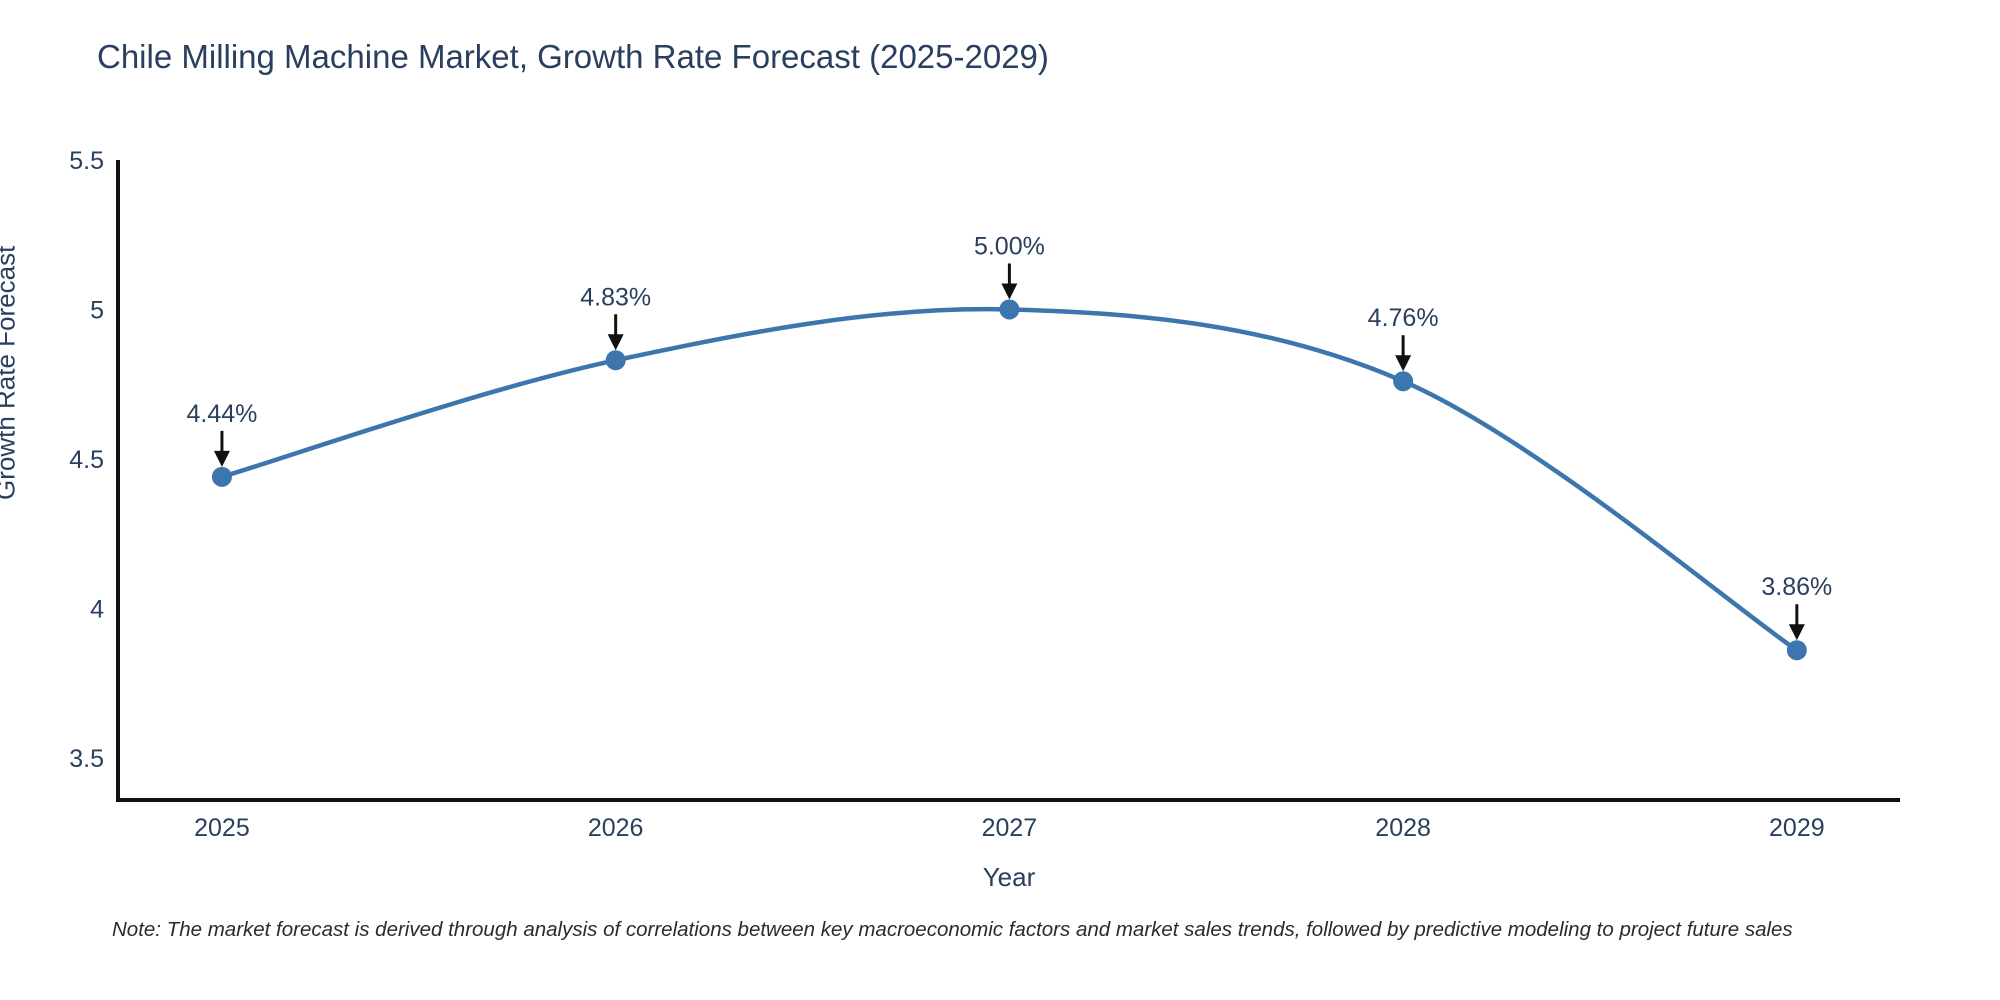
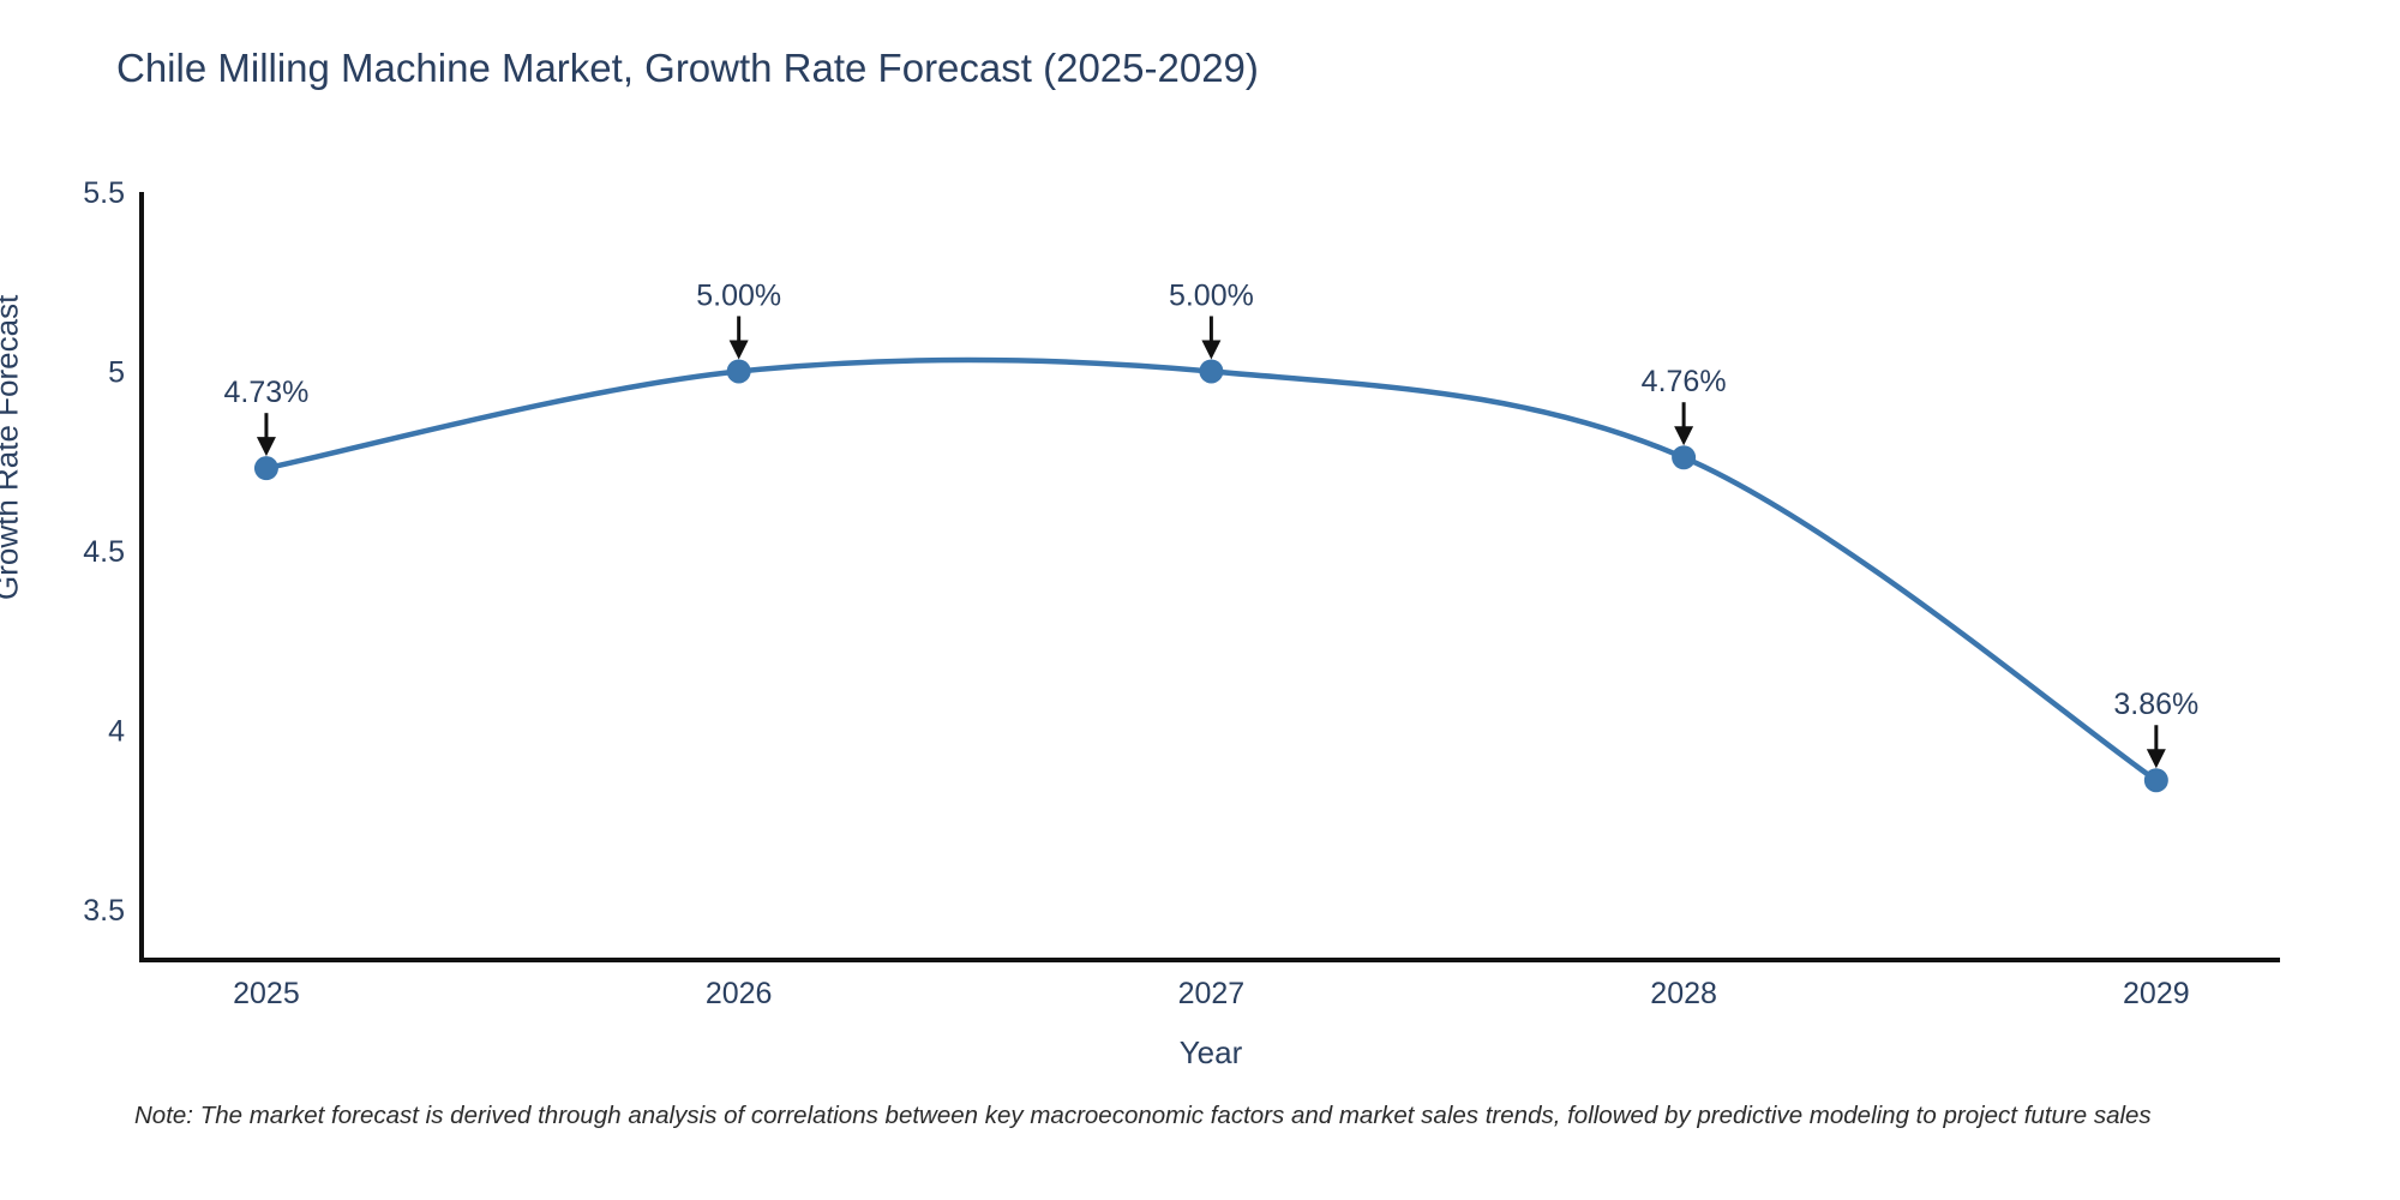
2025: 4.44% -> 4.73%
2026: 4.83% -> 5.00%
